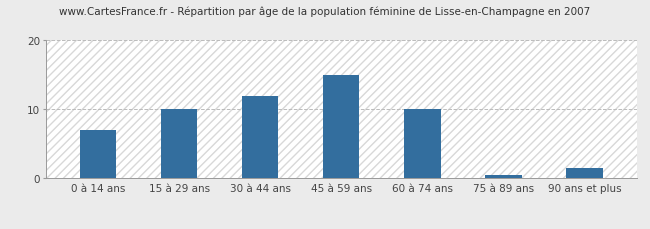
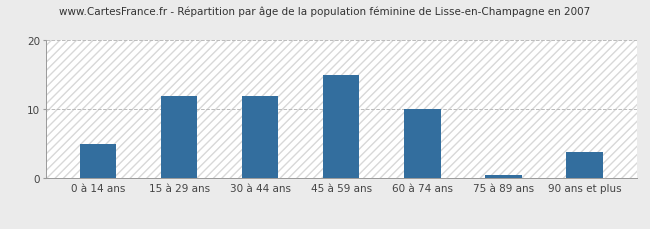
0 à 14 ans: 7.0 -> 5.0
15 à 29 ans: 10.0 -> 12.0
90 ans et plus: 1.5 -> 3.8
